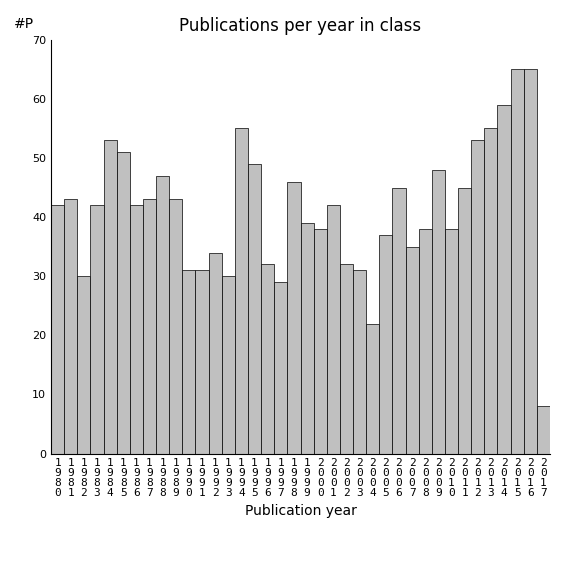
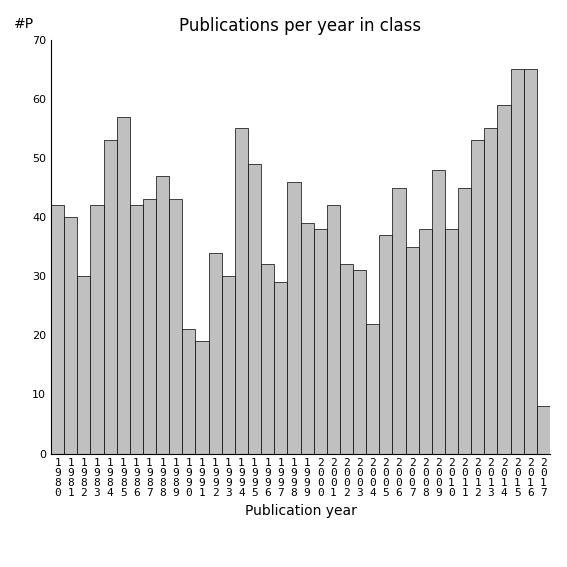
1 9 8 1: 43 -> 40
1 9 8 5: 51 -> 57
1 9 9 0: 31 -> 21
1 9 9 1: 31 -> 19
